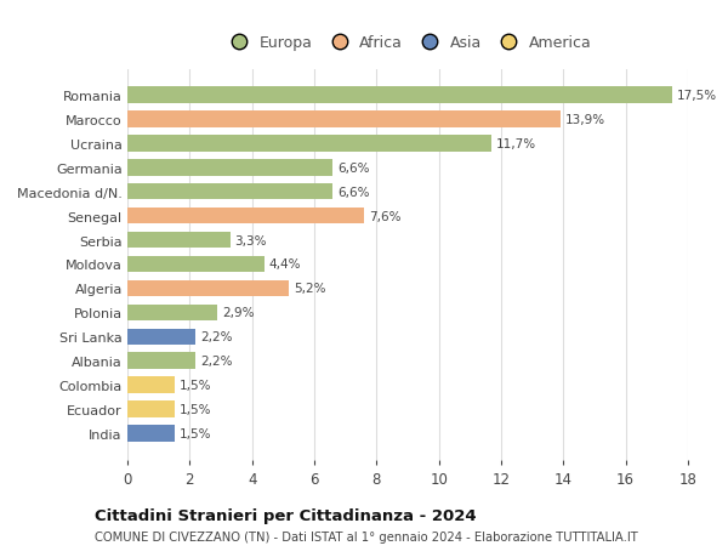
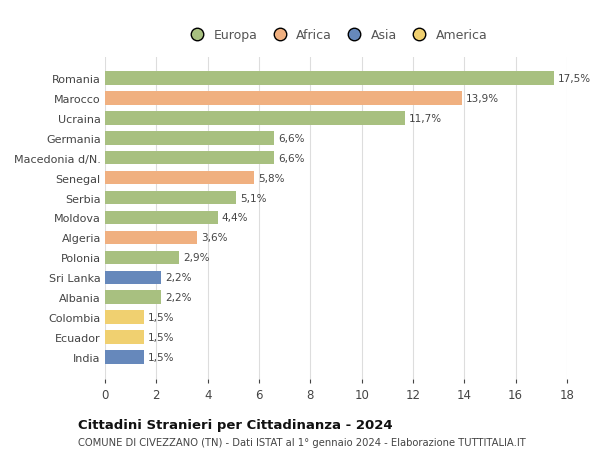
Senegal: 7,6% -> 5,8%
Serbia: 3,3% -> 5,1%
Algeria: 5,2% -> 3,6%
